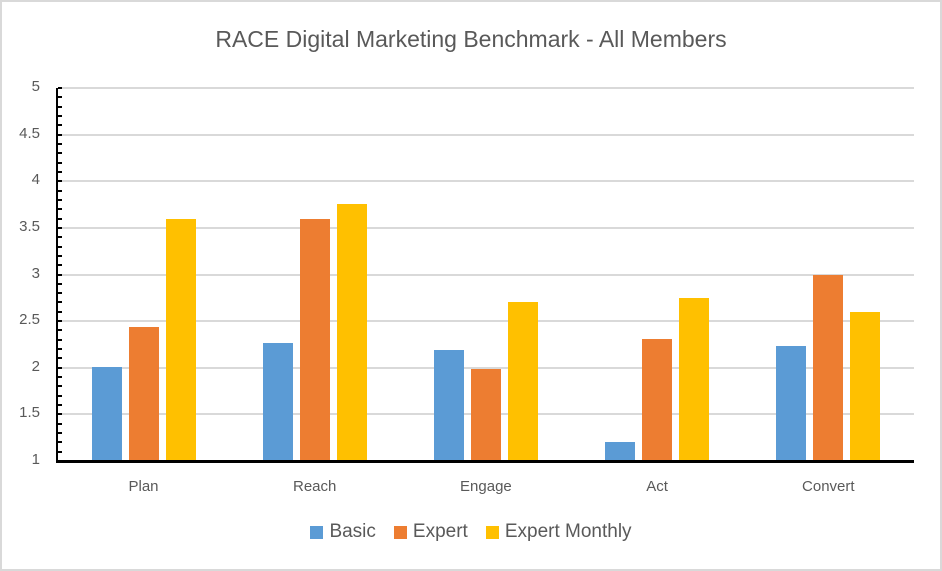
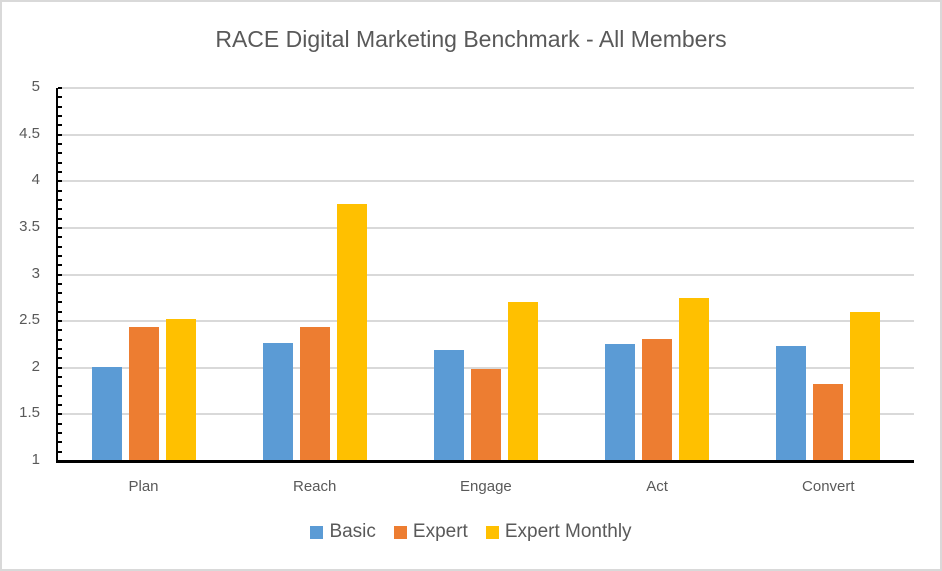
Expert Monthly/Plan: 3.6 -> 2.5
Expert/Reach: 3.6 -> 2.4
Basic/Act: 1.2 -> 2.3
Expert/Convert: 3.0 -> 1.8
